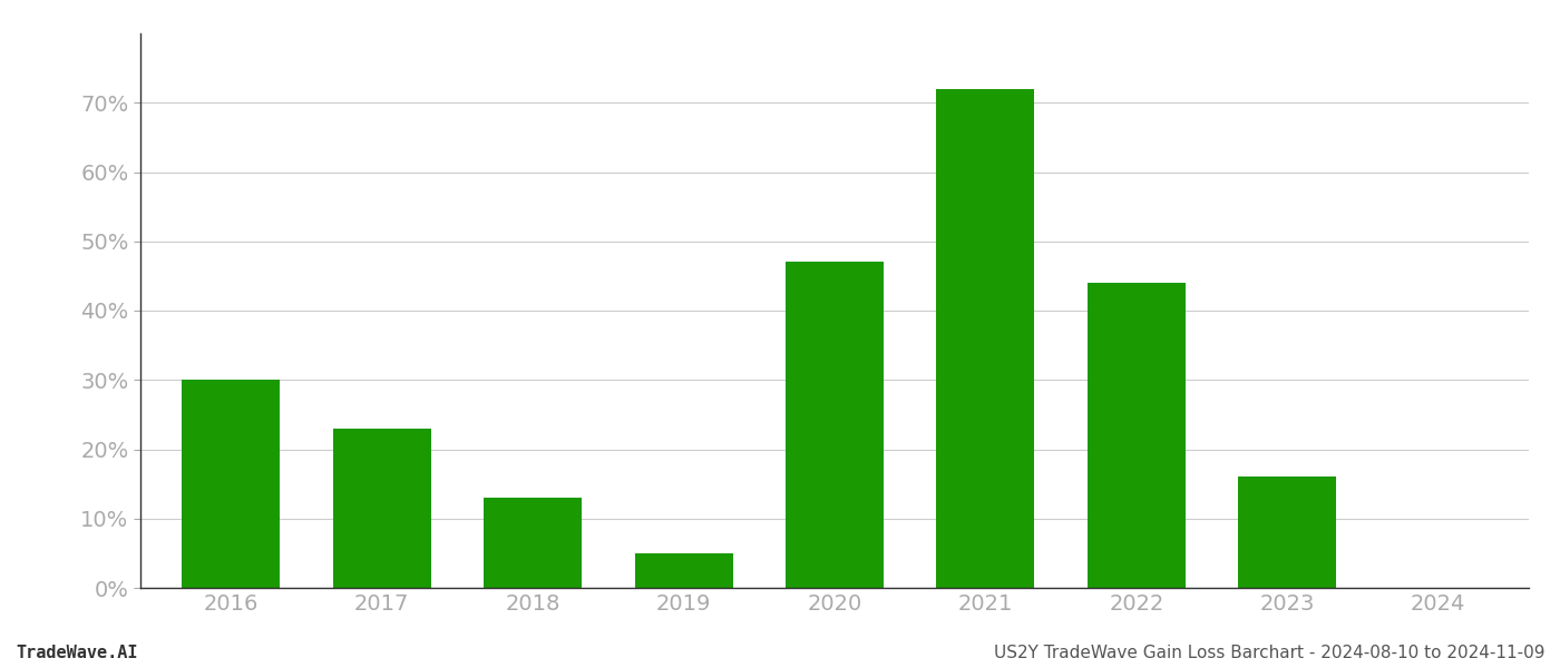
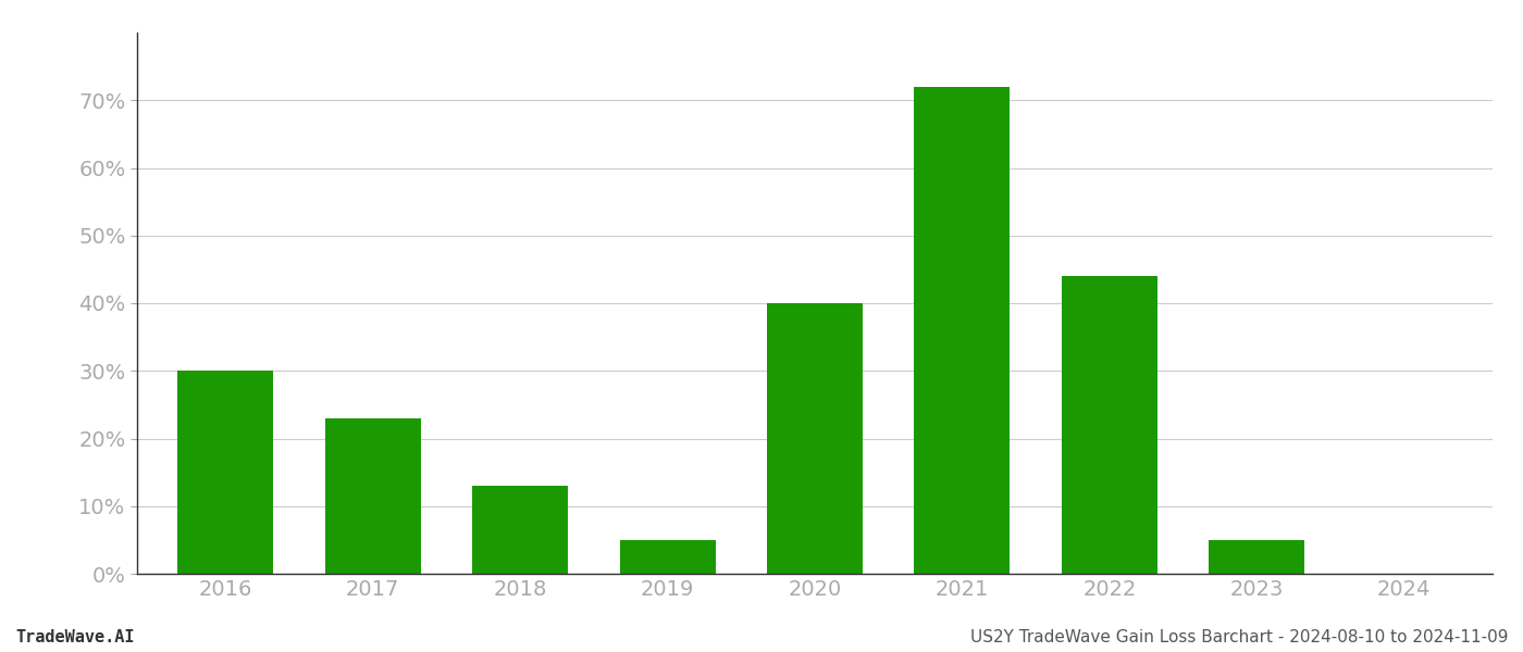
2020: 47% -> 40%
2023: 16% -> 5%
